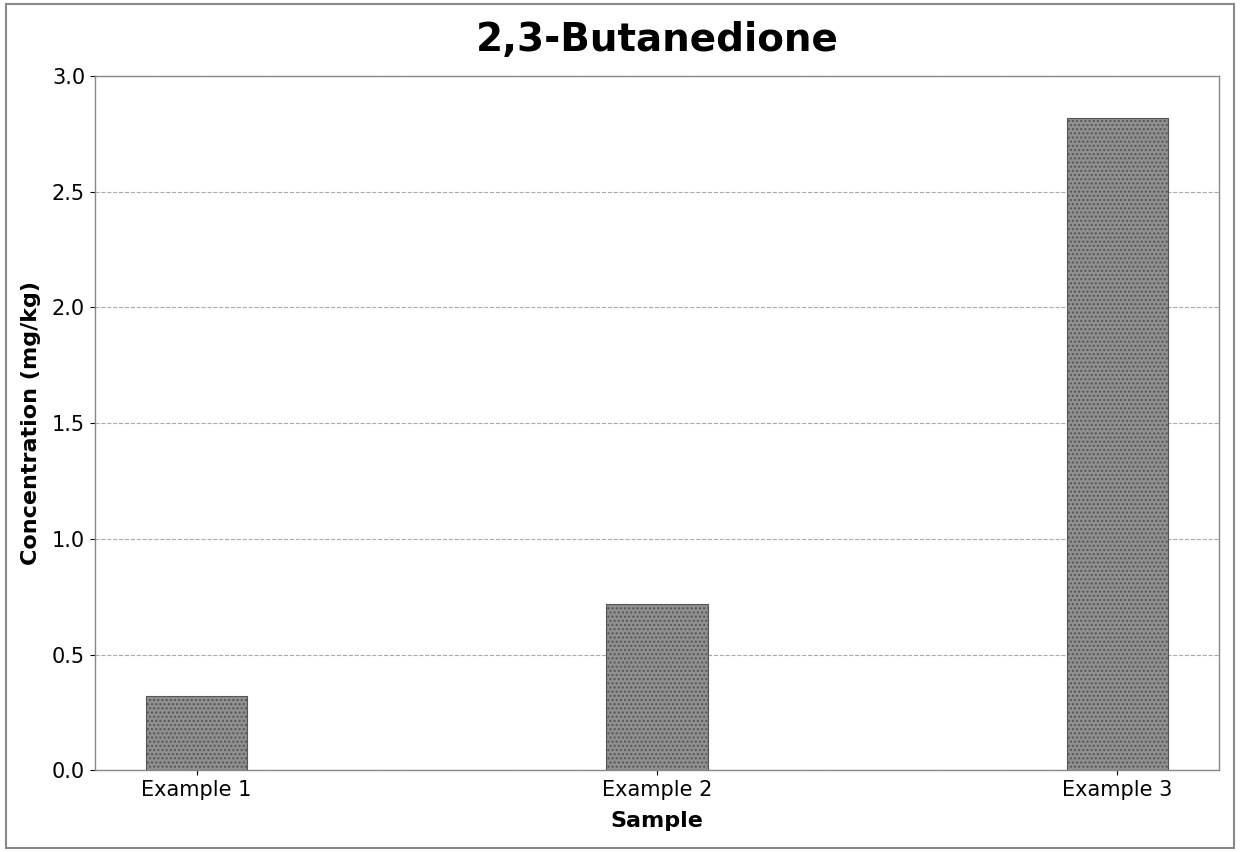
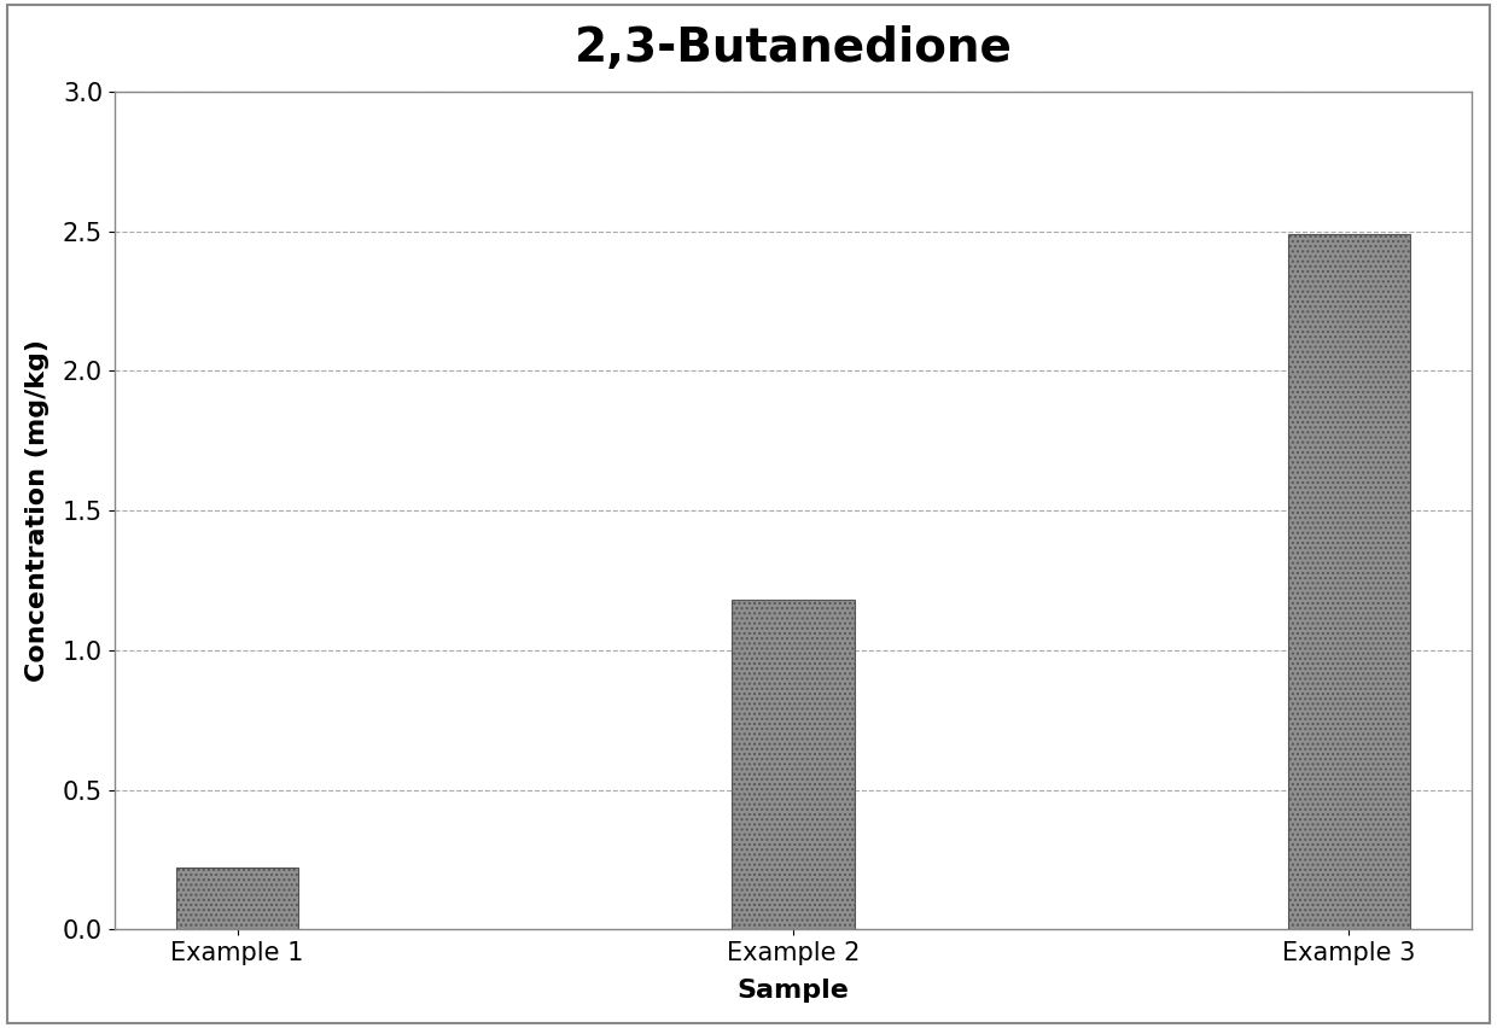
Example 1: 0.32 -> 0.22
Example 2: 0.72 -> 1.18
Example 3: 2.82 -> 2.49
